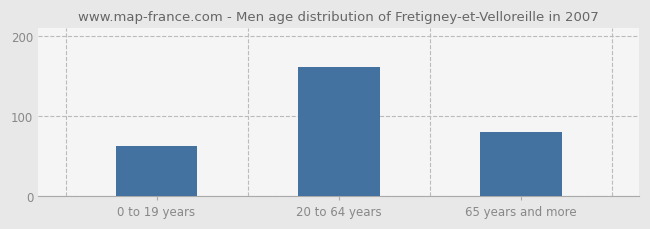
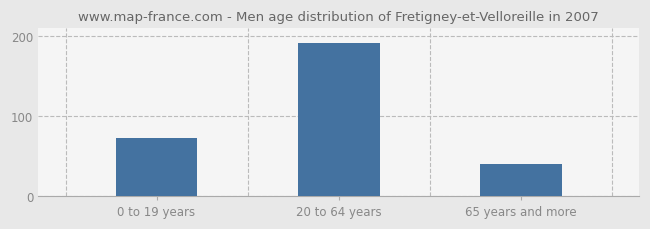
0 to 19 years: 62 -> 72
20 to 64 years: 162 -> 192
65 years and more: 80 -> 40
